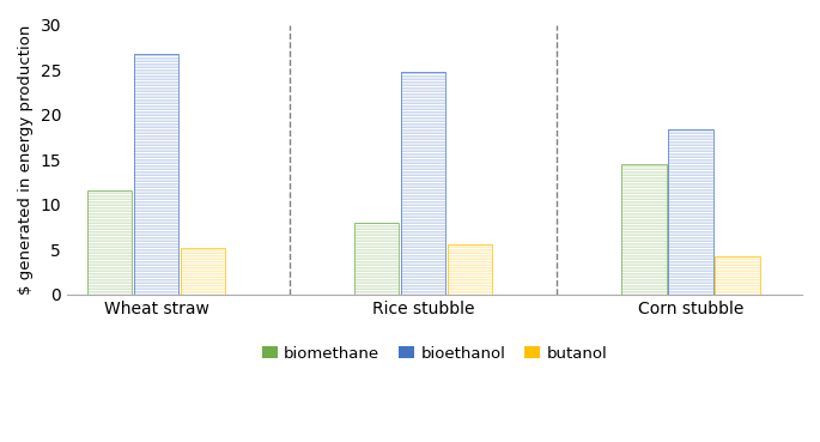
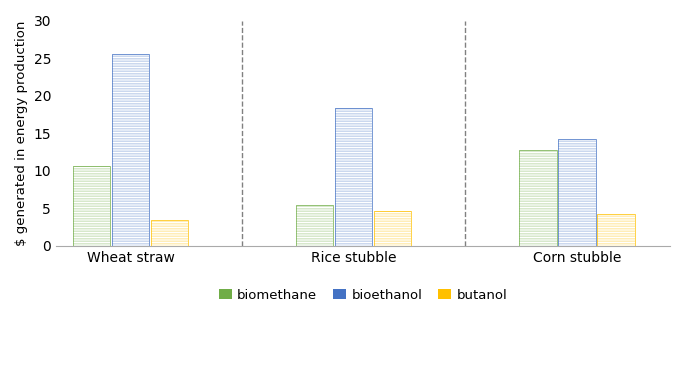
biomethane/Wheat straw: 11.5 -> 10.6
bioethanol/Wheat straw: 26.7 -> 25.6
butanol/Wheat straw: 5.2 -> 3.4
biomethane/Rice stubble: 8.0 -> 5.4
bioethanol/Rice stubble: 24.8 -> 18.4
butanol/Rice stubble: 5.6 -> 4.6
biomethane/Corn stubble: 14.5 -> 12.8
bioethanol/Corn stubble: 18.3 -> 14.2
